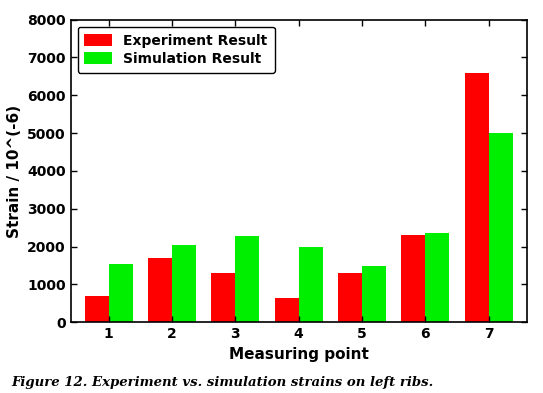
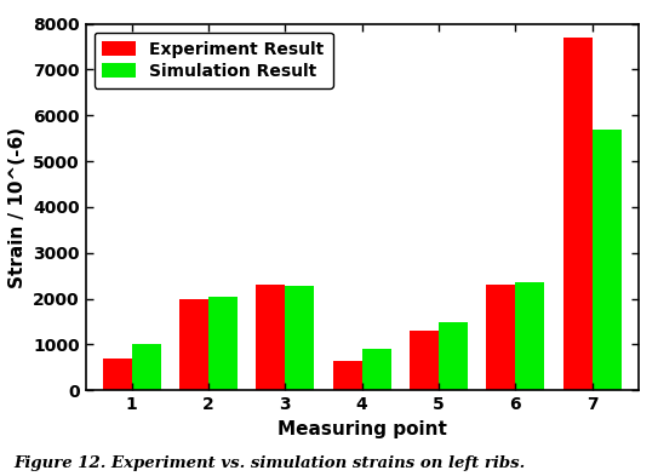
Simulation Result/1: 1550 -> 1000
Experiment Result/2: 1700 -> 2000
Experiment Result/3: 1300 -> 2300
Simulation Result/4: 2000 -> 900
Experiment Result/7: 6600 -> 7700
Simulation Result/7: 5000 -> 5700
